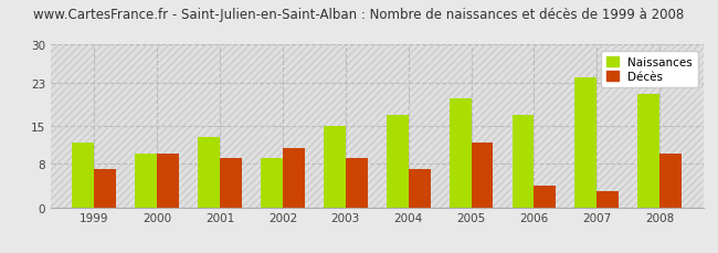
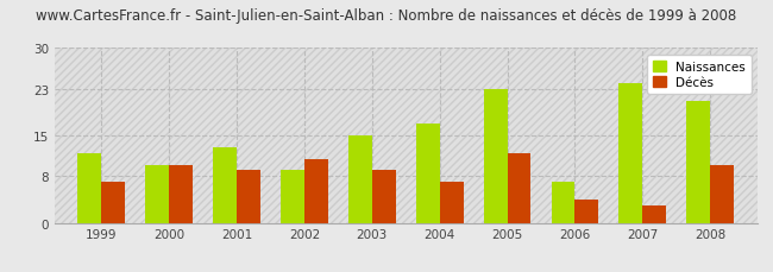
Naissances/2005: 20 -> 23
Naissances/2006: 17 -> 7
